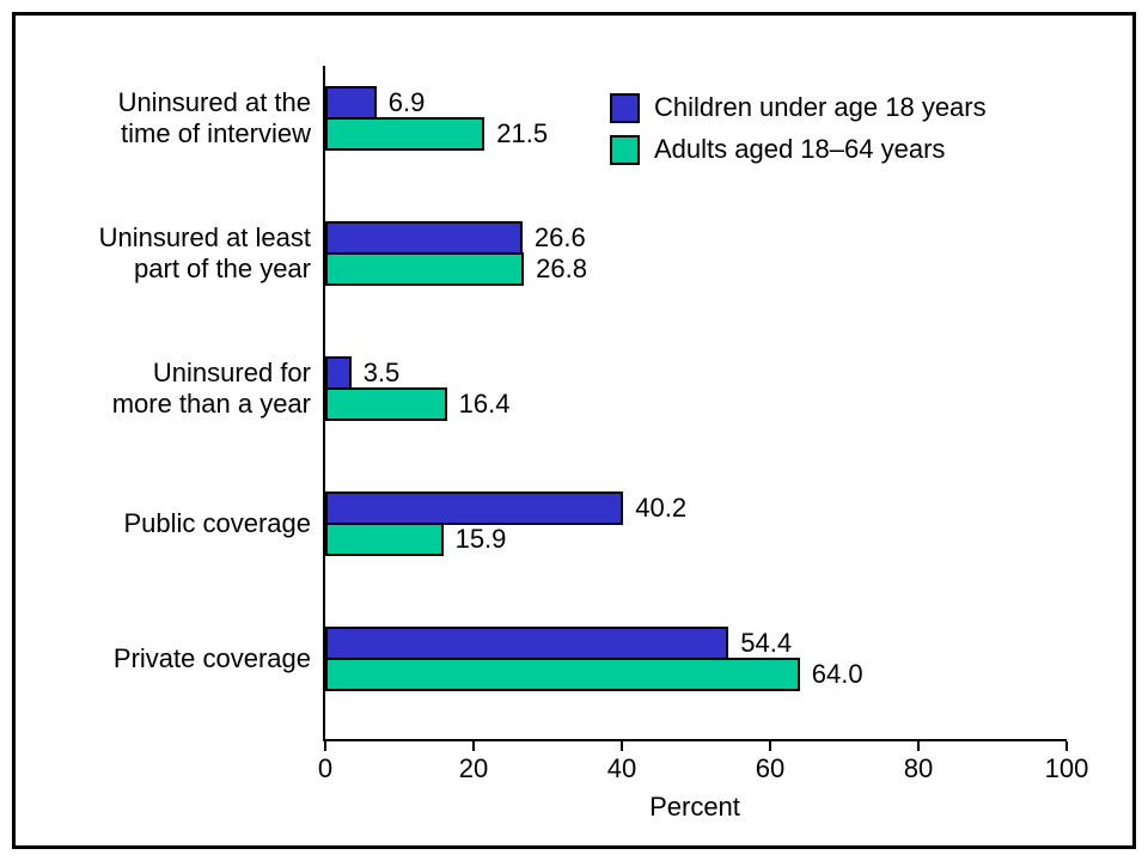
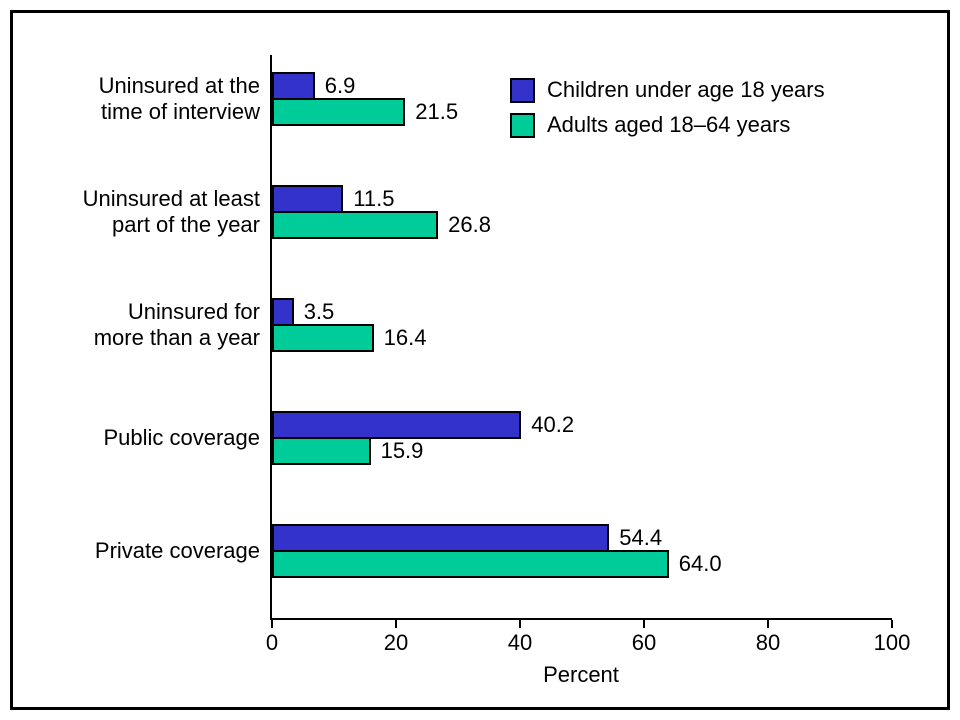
Children under age 18 years/Uninsured at least part of the year: 26.6 -> 11.5
